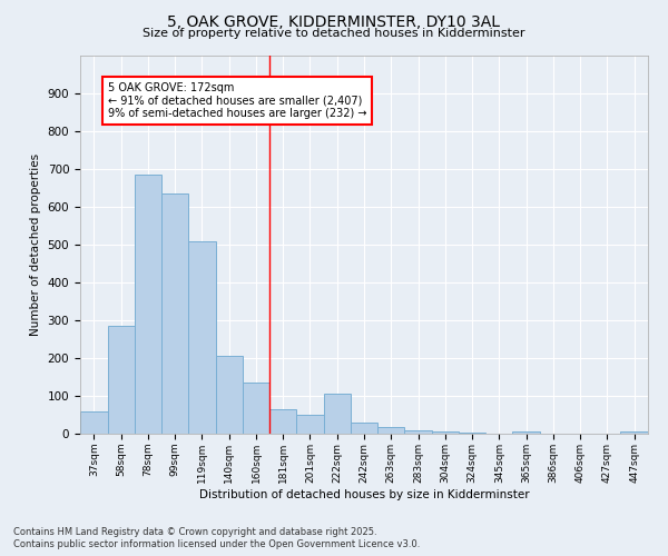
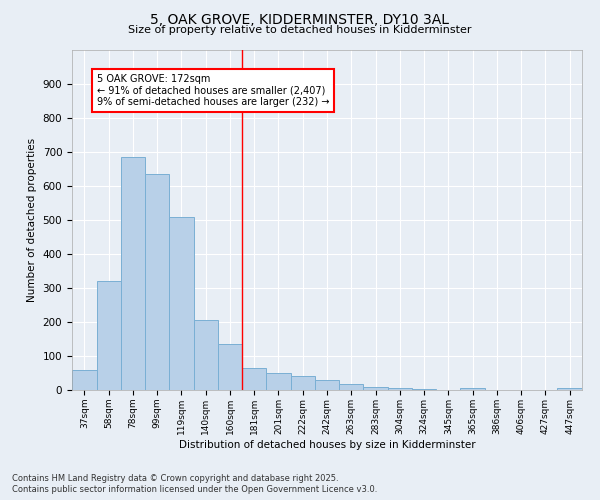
58sqm: 285 -> 320
222sqm: 105 -> 40
